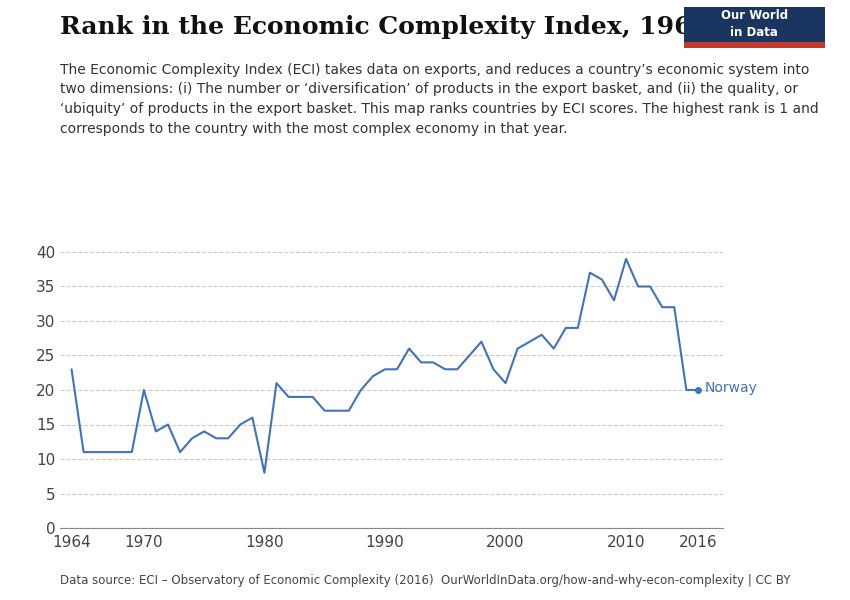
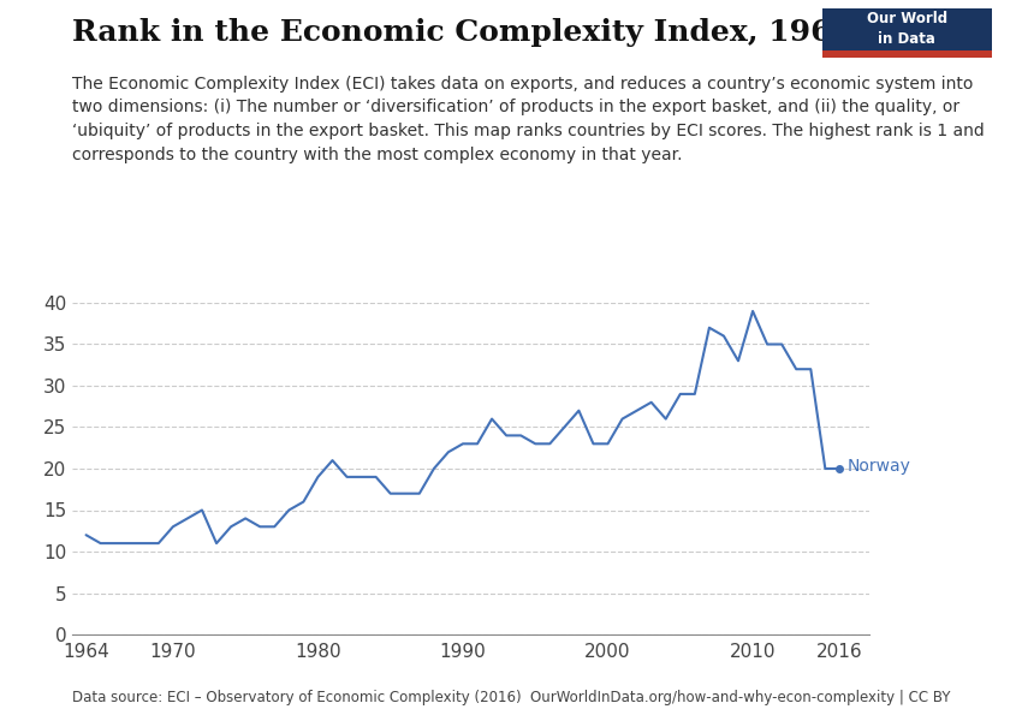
1964: 23 -> 12
1970: 20 -> 13
1980: 8 -> 19
2000: 21 -> 23
